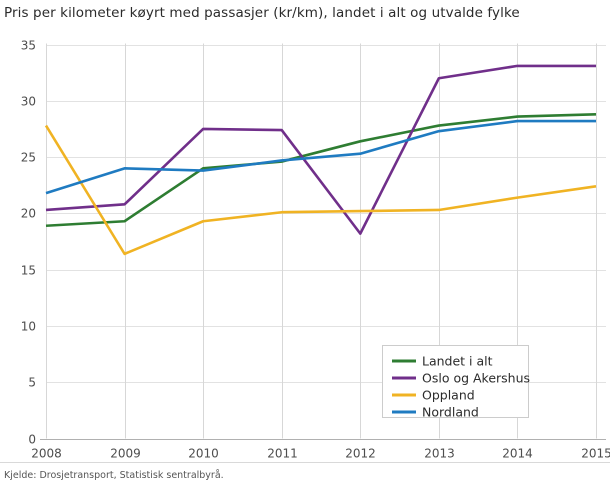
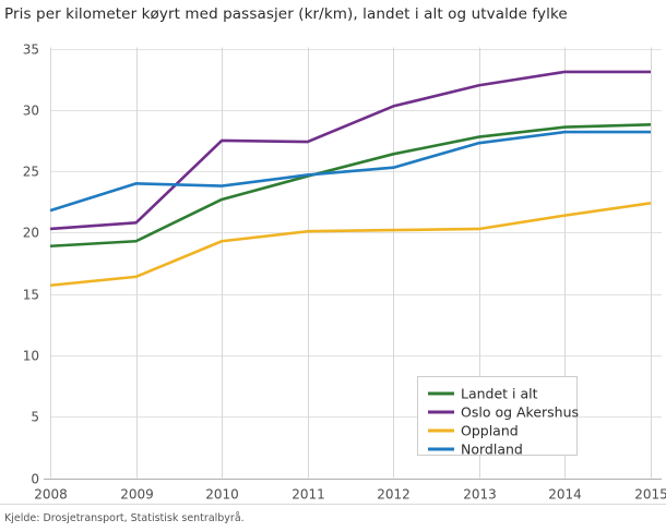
Oppland/2008: 27.8 -> 15.7
Landet i alt/2010: 24.0 -> 22.7
Oslo og Akershus/2012: 18.2 -> 30.3
